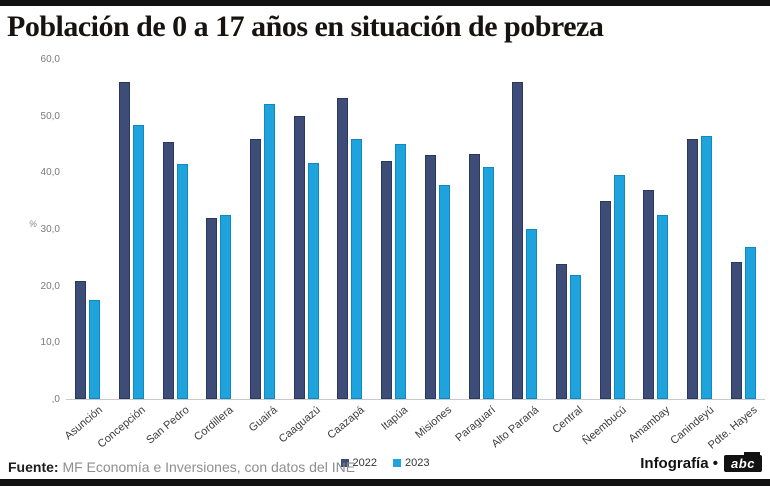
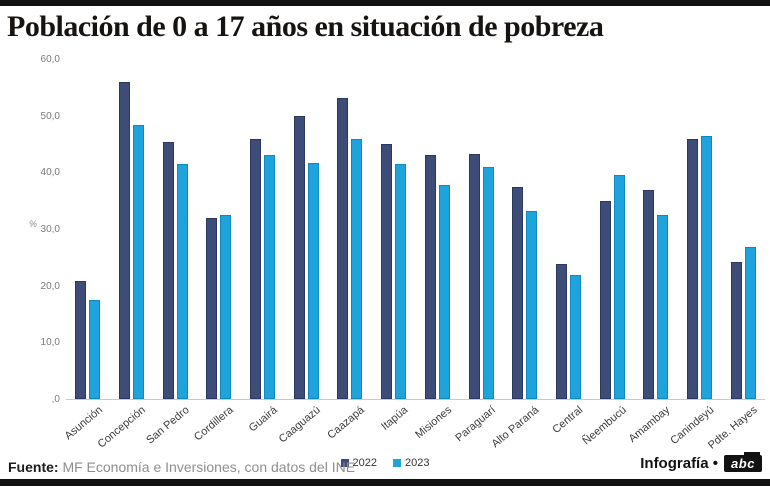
2023/Guairá: 52 -> 43
2022/Itapúa: 42 -> 45
2023/Itapúa: 45 -> 42
2022/Alto Paraná: 56 -> 37
2023/Alto Paraná: 30 -> 33
